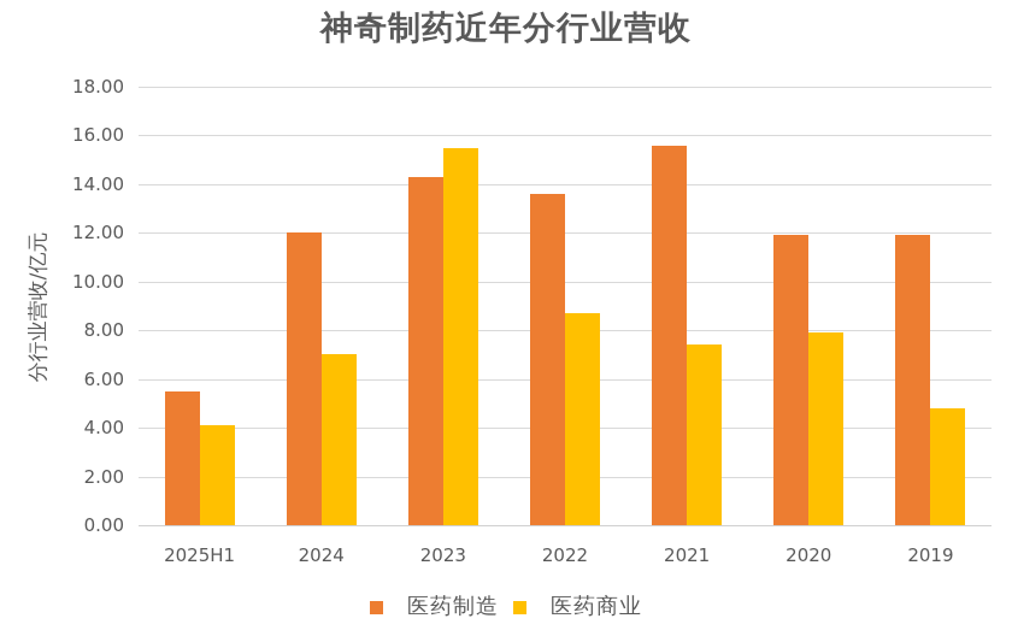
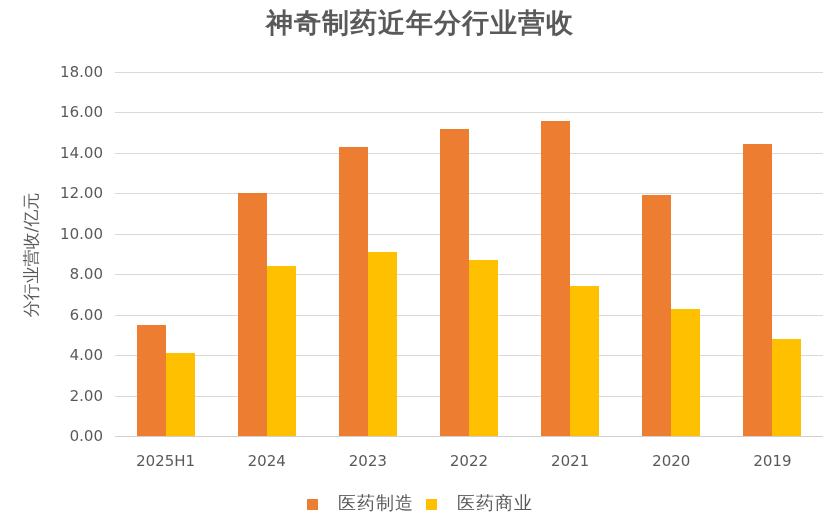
医药商业/2024: 7.0 -> 8.4
医药商业/2023: 15.5 -> 9.1
医药制造/2022: 13.6 -> 15.2
医药商业/2020: 7.9 -> 6.3
医药制造/2019: 11.9 -> 14.4
